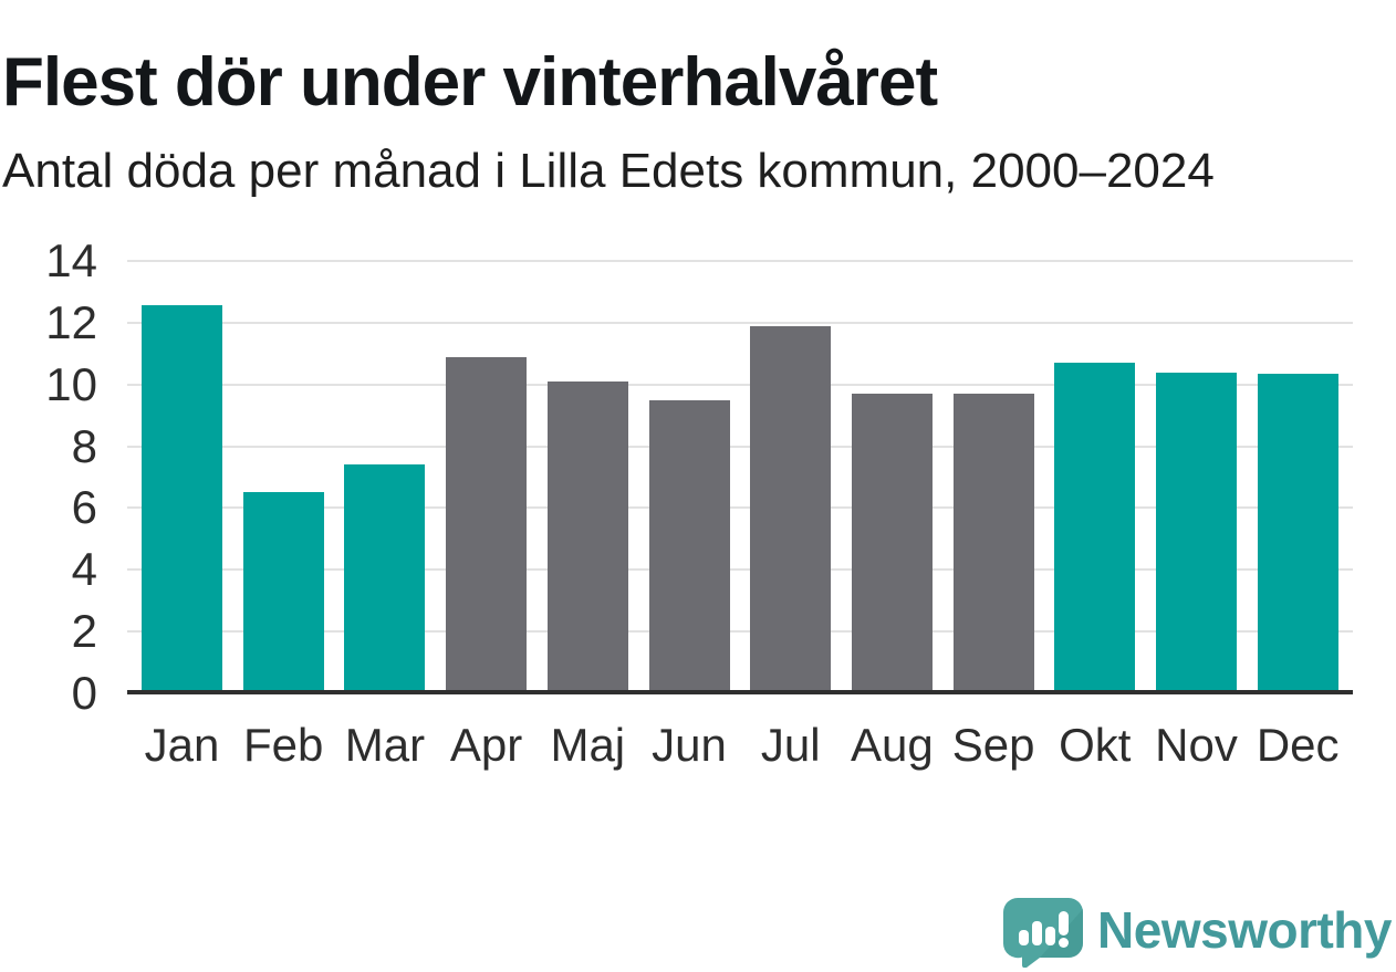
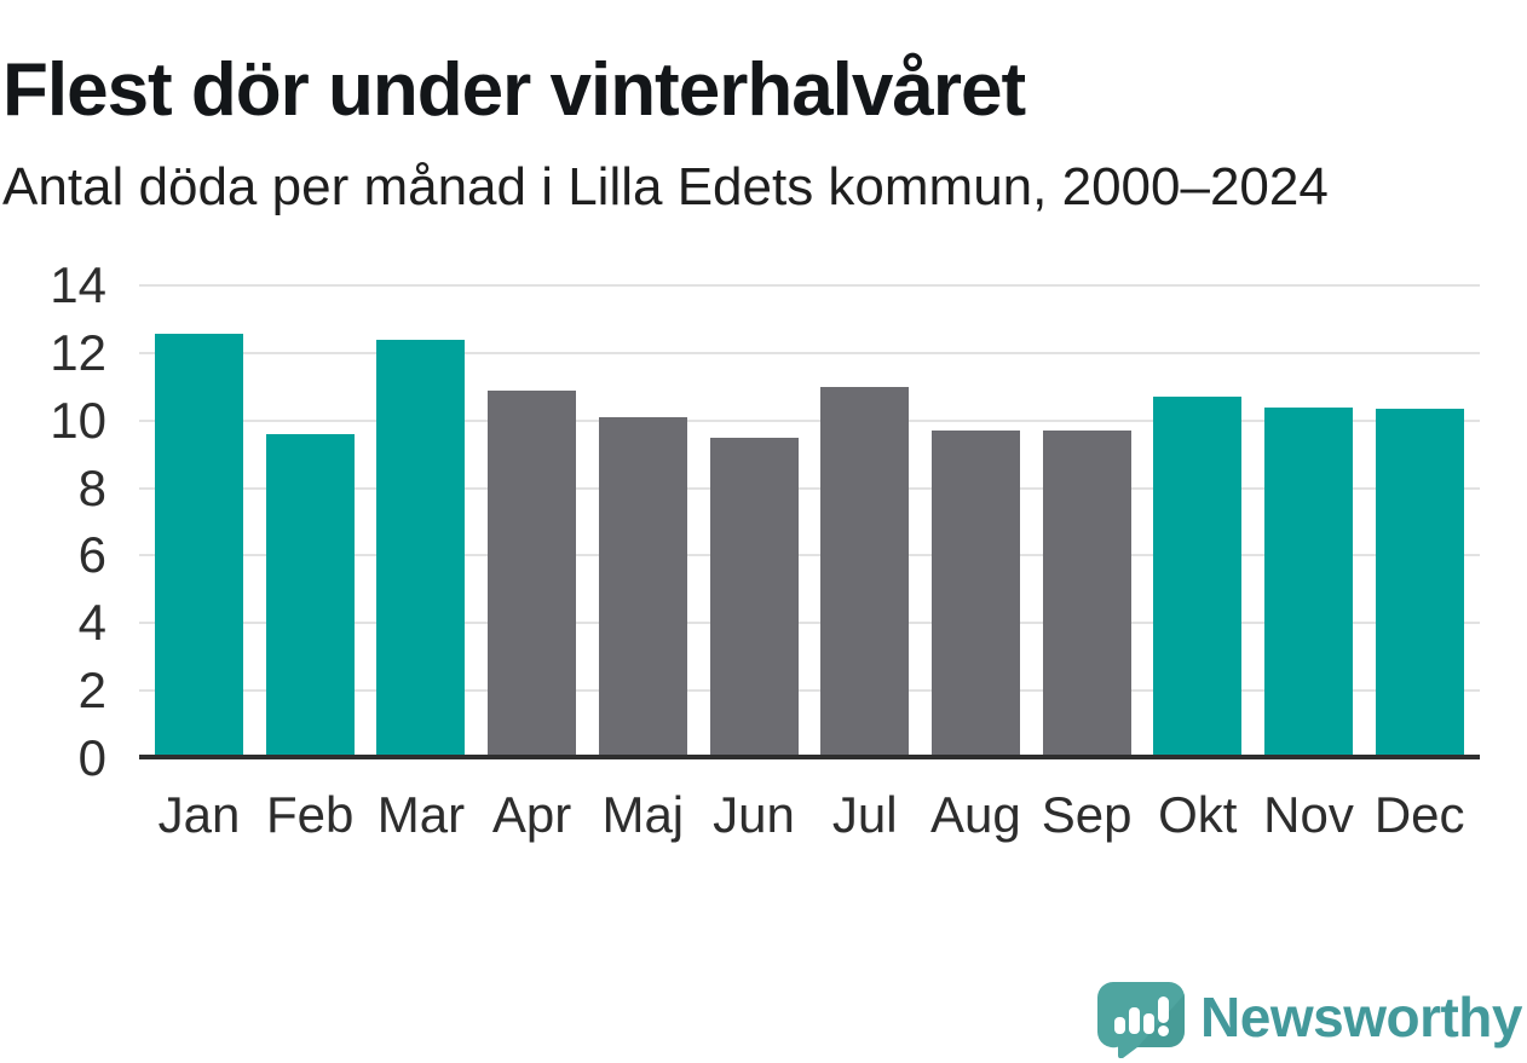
Feb: 6.5 -> 9.6
Mar: 7.4 -> 12.4
Jul: 11.9 -> 11.0
